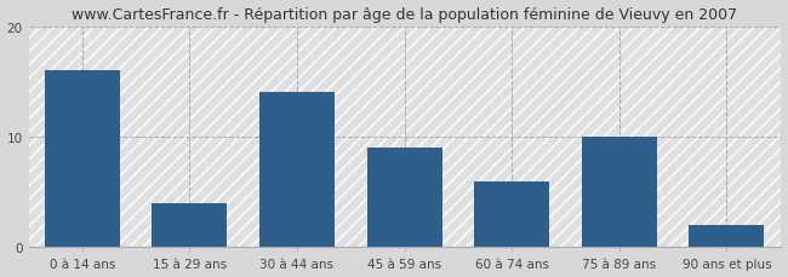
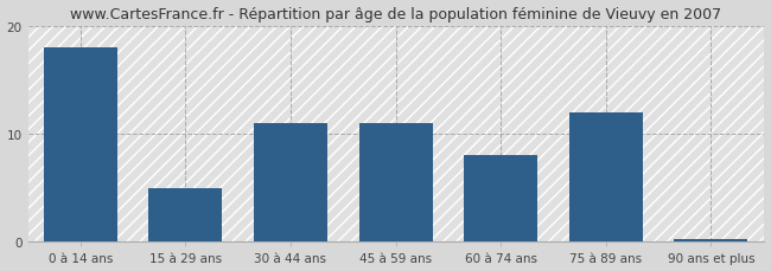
0 à 14 ans: 16.0 -> 18.0
15 à 29 ans: 4.0 -> 5.0
30 à 44 ans: 14.0 -> 11.0
45 à 59 ans: 9.0 -> 11.0
60 à 74 ans: 6.0 -> 8.0
75 à 89 ans: 10.0 -> 12.0
90 ans et plus: 2.0 -> 0.3
